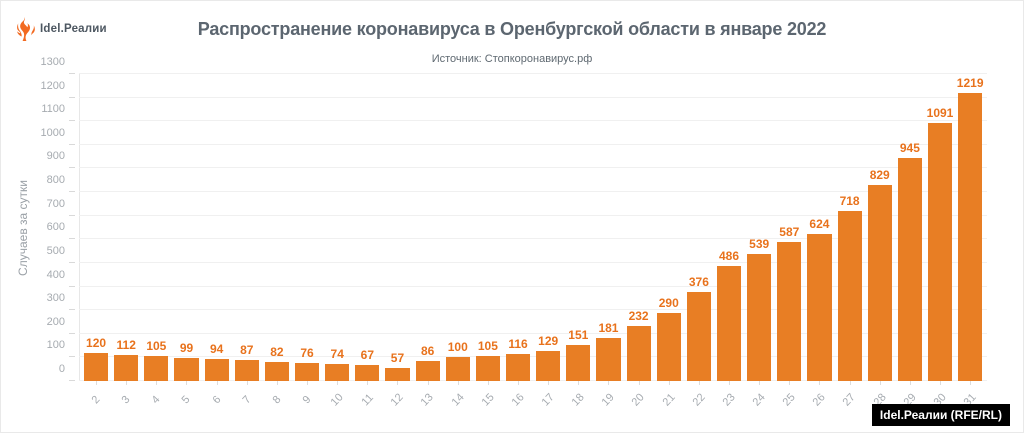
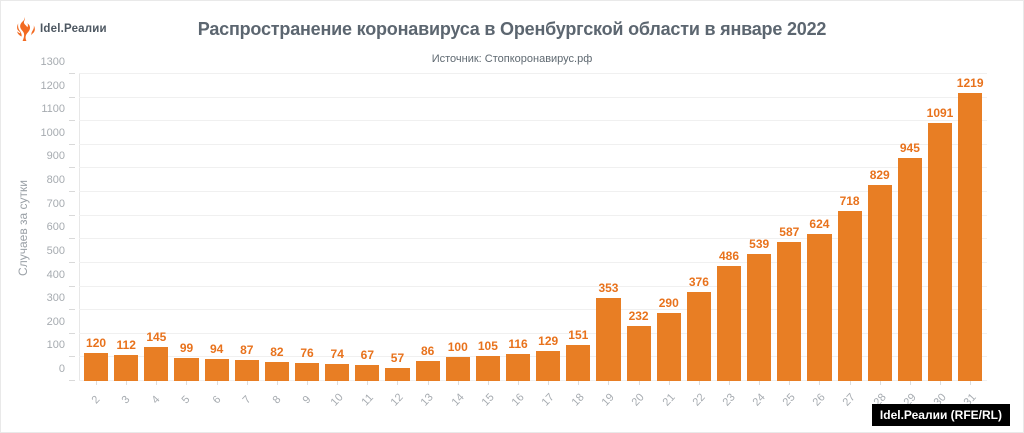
4: 105 -> 145
19: 181 -> 353
